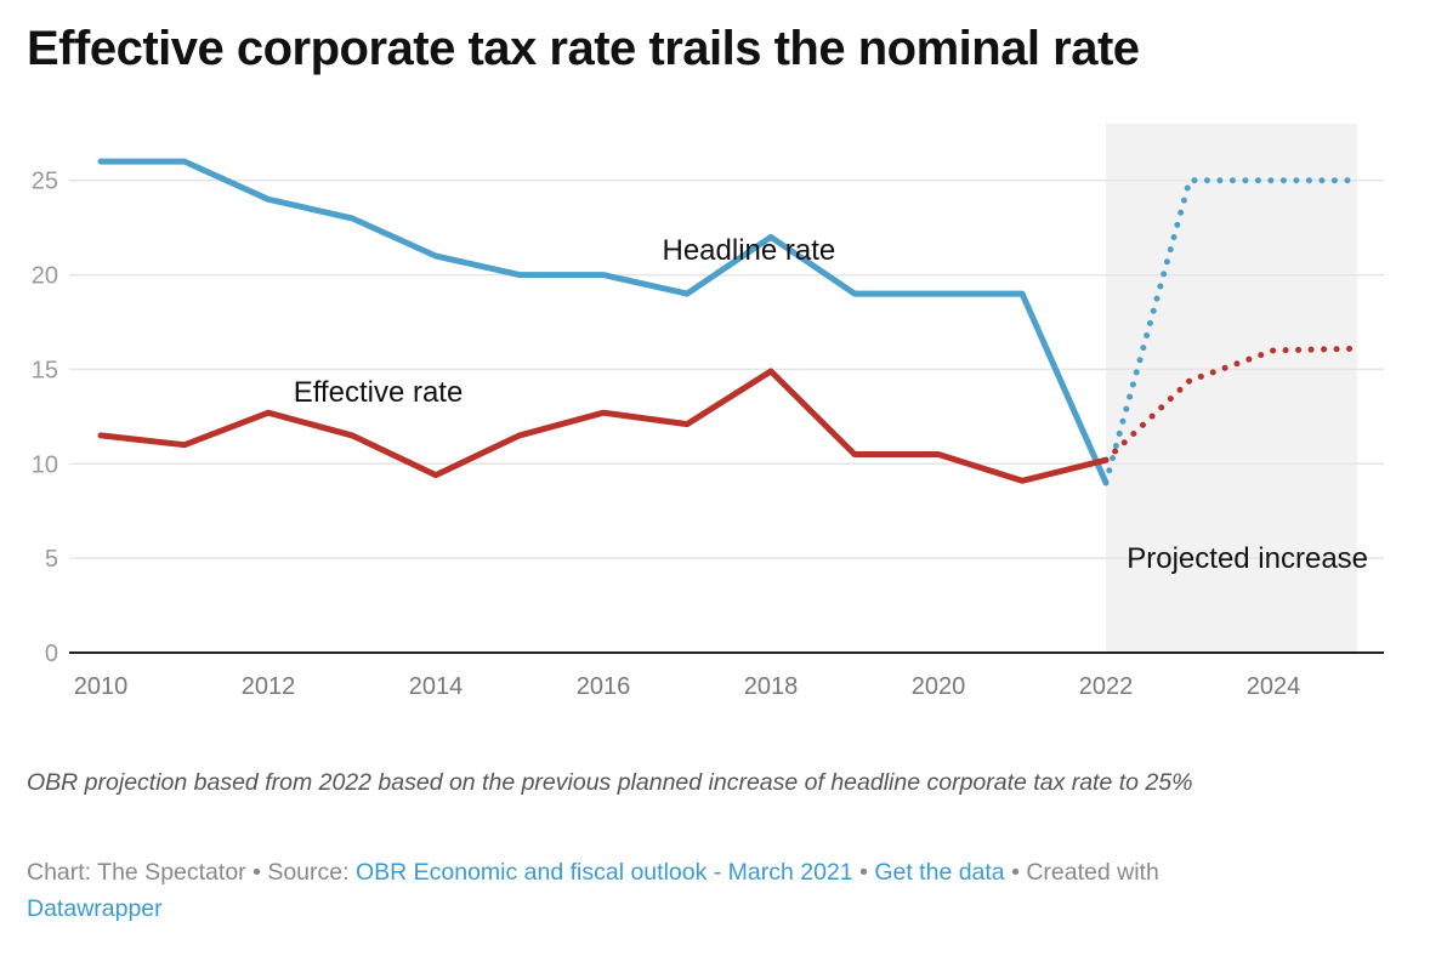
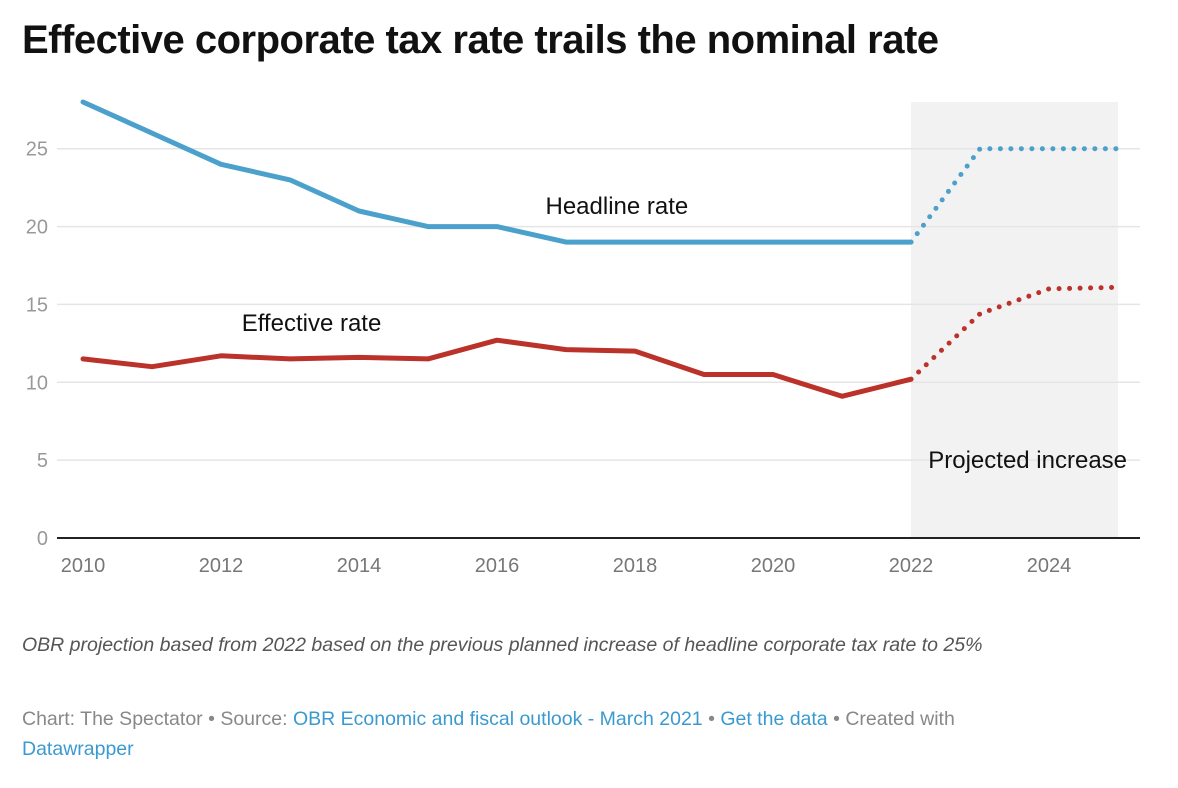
Headline rate/2010: 26 -> 28
Effective rate/2012: 12.7 -> 11.7
Effective rate/2014: 9.4 -> 11.6
Headline rate/2018: 22 -> 19
Effective rate/2018: 14.9 -> 12.0
Headline rate/2022: 9 -> 19
